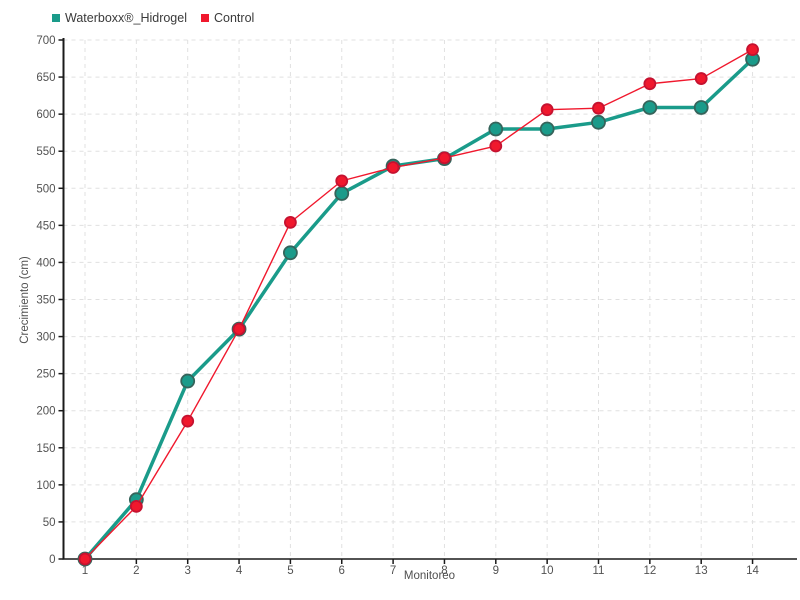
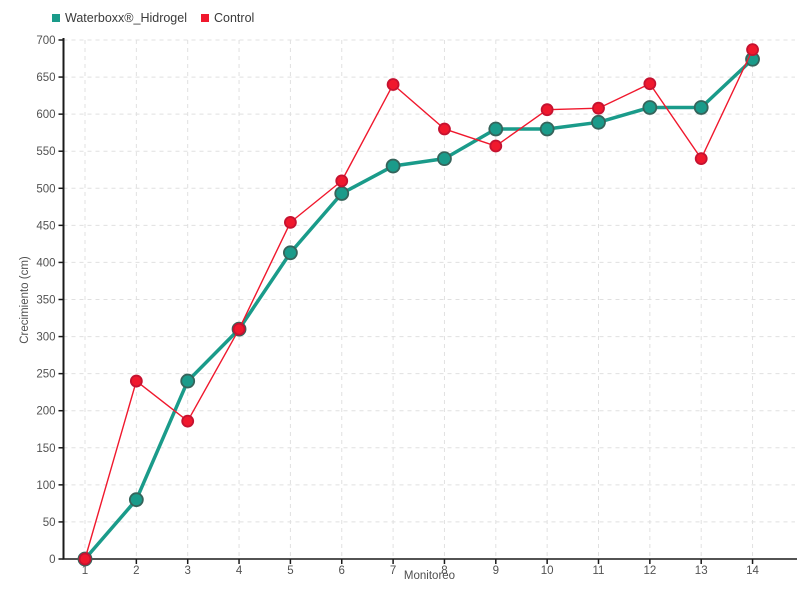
Control/2: 70 -> 240
Control/7: 530 -> 640
Control/8: 540 -> 580
Control/13: 650 -> 540
